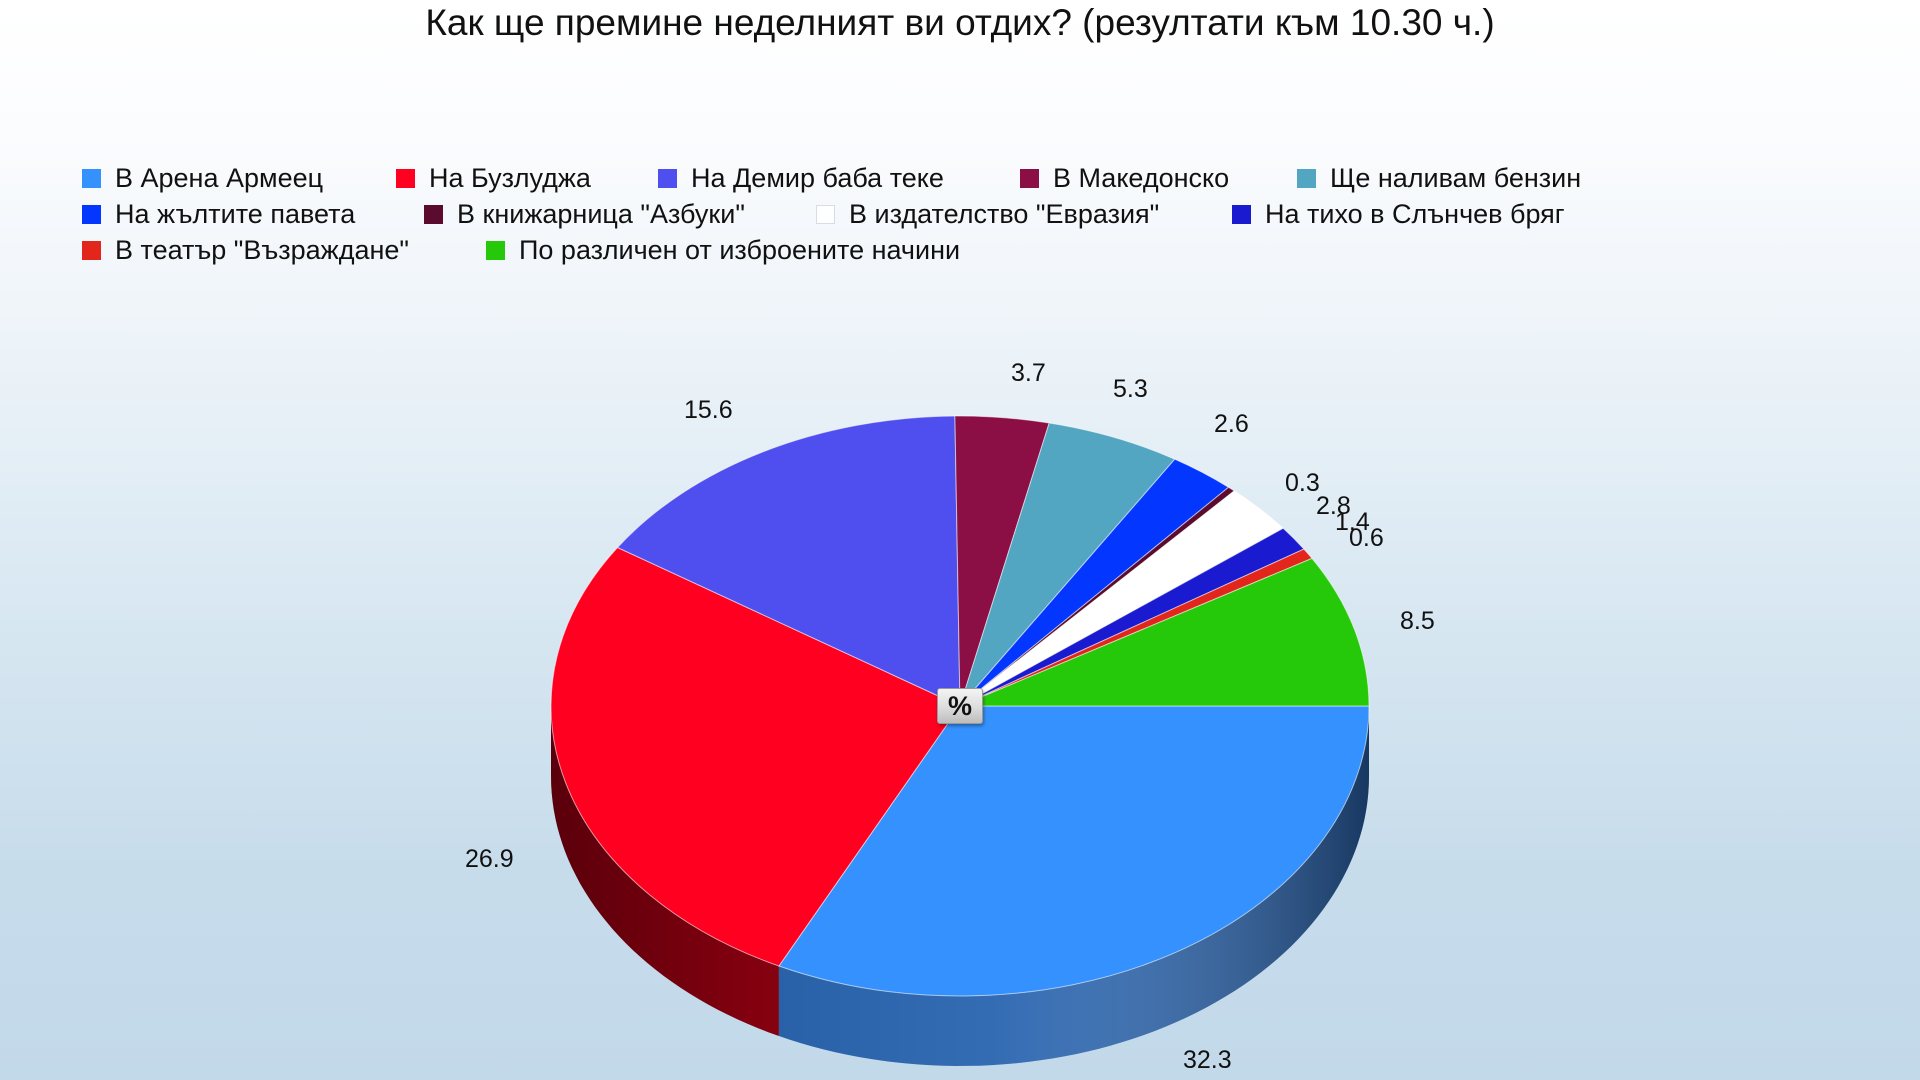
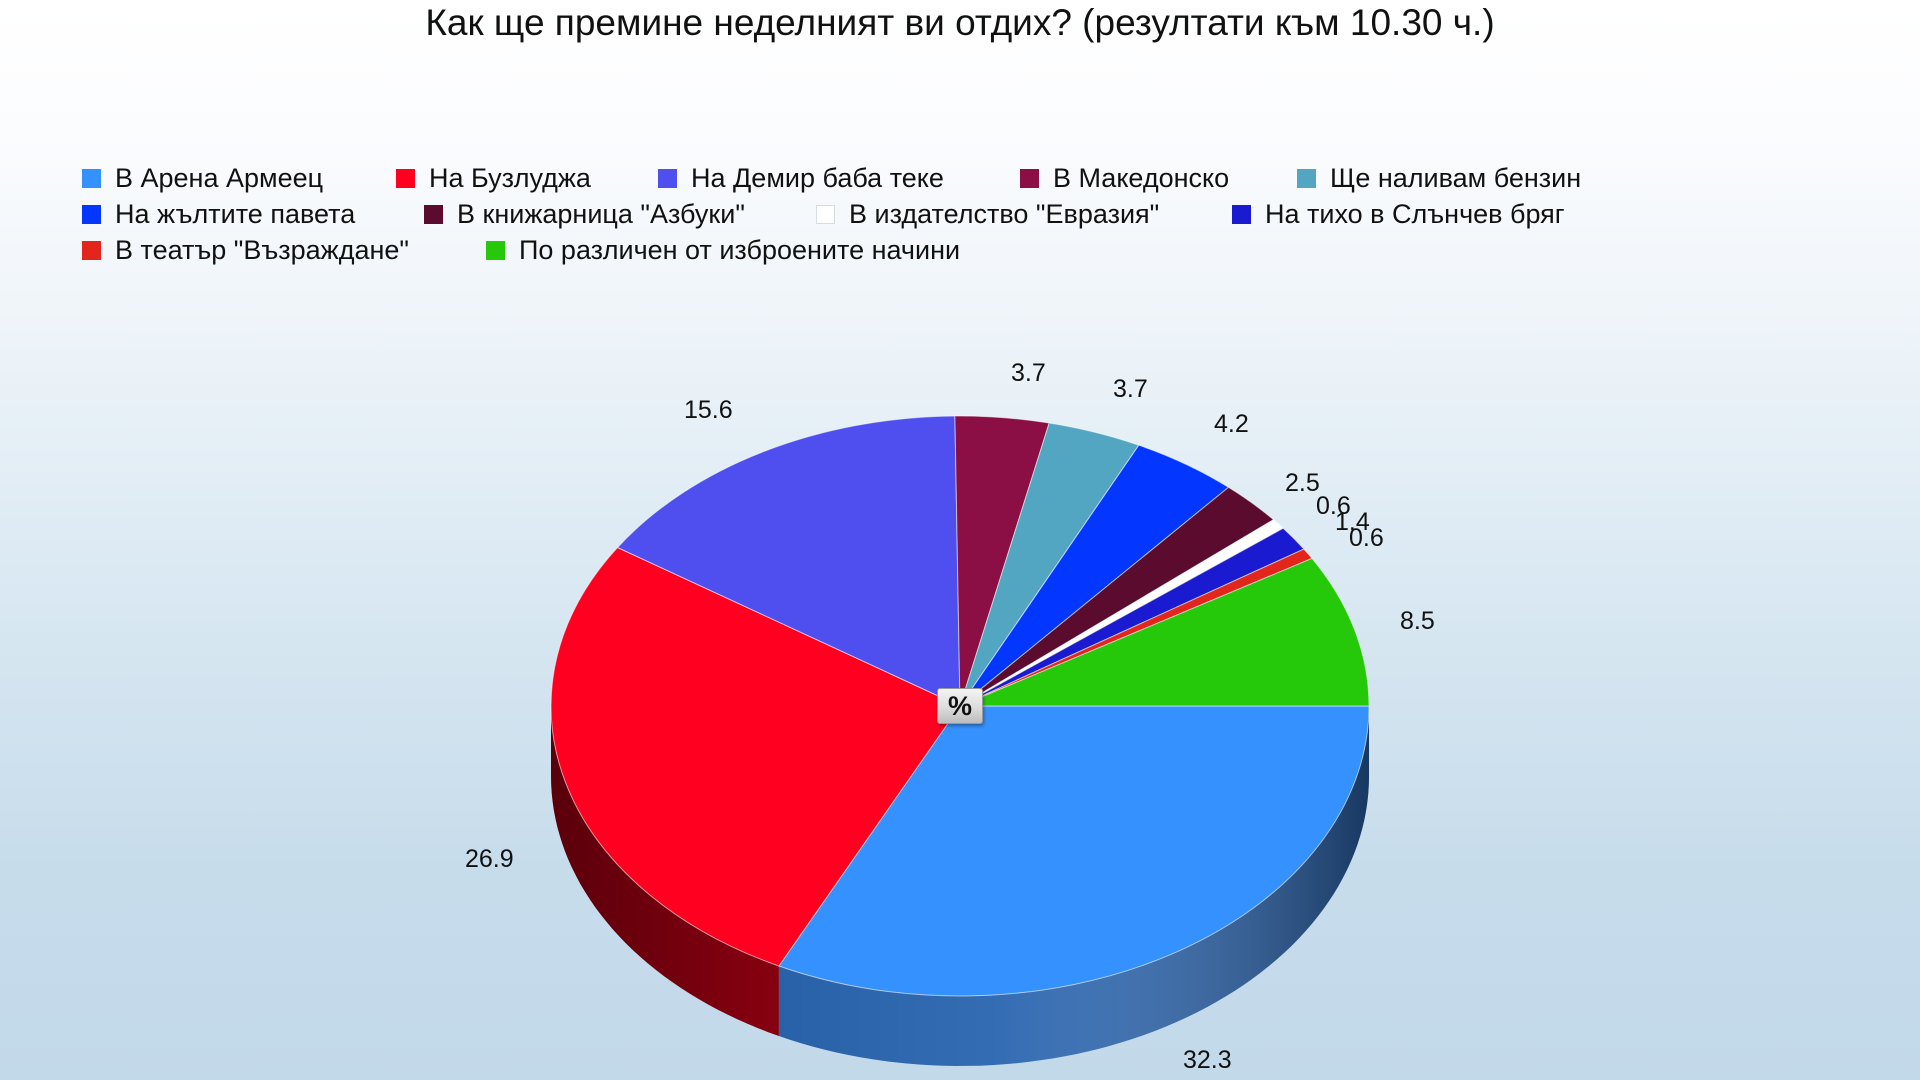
Ще наливам бензин: 5.3 -> 3.7
На жълтите павета: 2.6 -> 4.2
В книжарница "Азбуки": 0.3 -> 2.5
В издателство "Евразия": 2.8 -> 0.6
